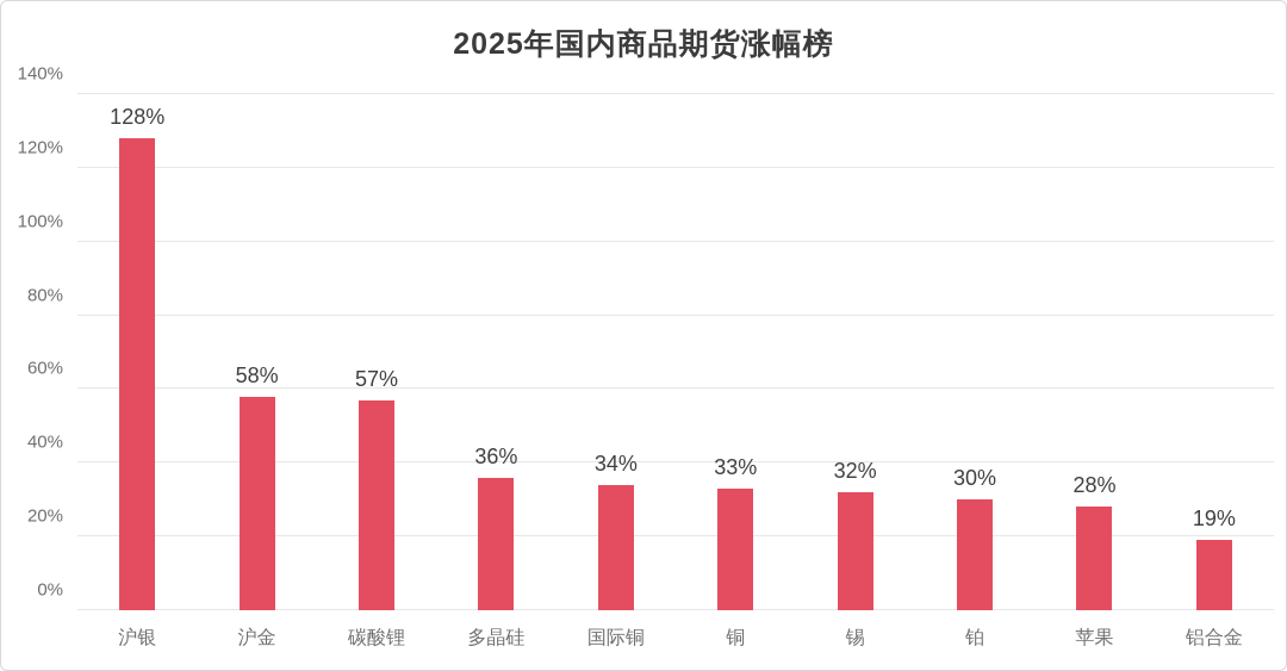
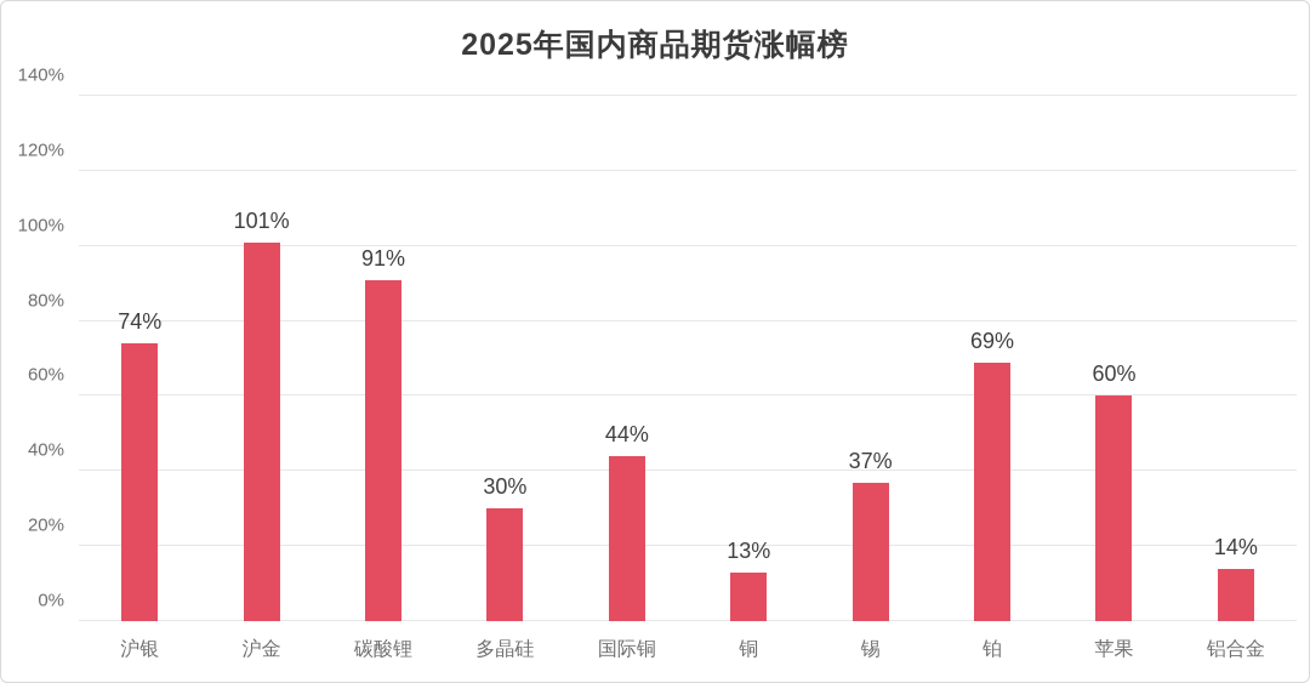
沪银: 128% -> 74%
沪金: 58% -> 101%
碳酸锂: 57% -> 91%
多晶硅: 36% -> 30%
国际铜: 34% -> 44%
铜: 33% -> 13%
锡: 32% -> 37%
铂: 30% -> 69%
苹果: 28% -> 60%
铝合金: 19% -> 14%
